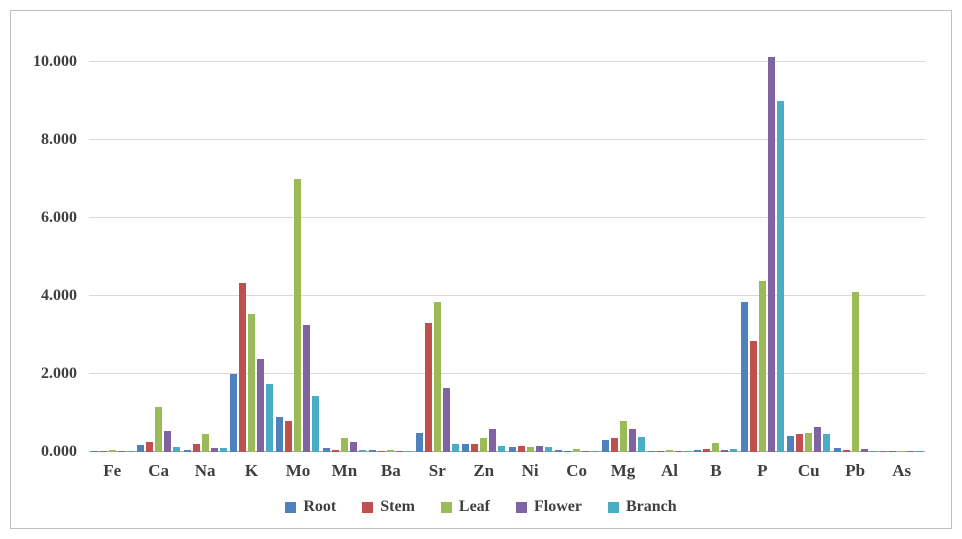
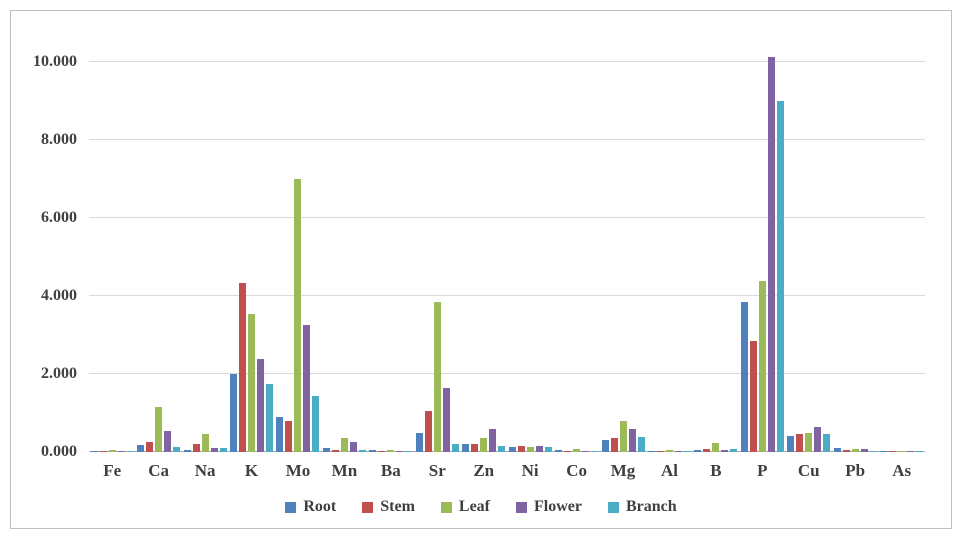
Stem/Sr: 3.3 -> 1.1
Leaf/Pb: 4.1 -> 0.1
